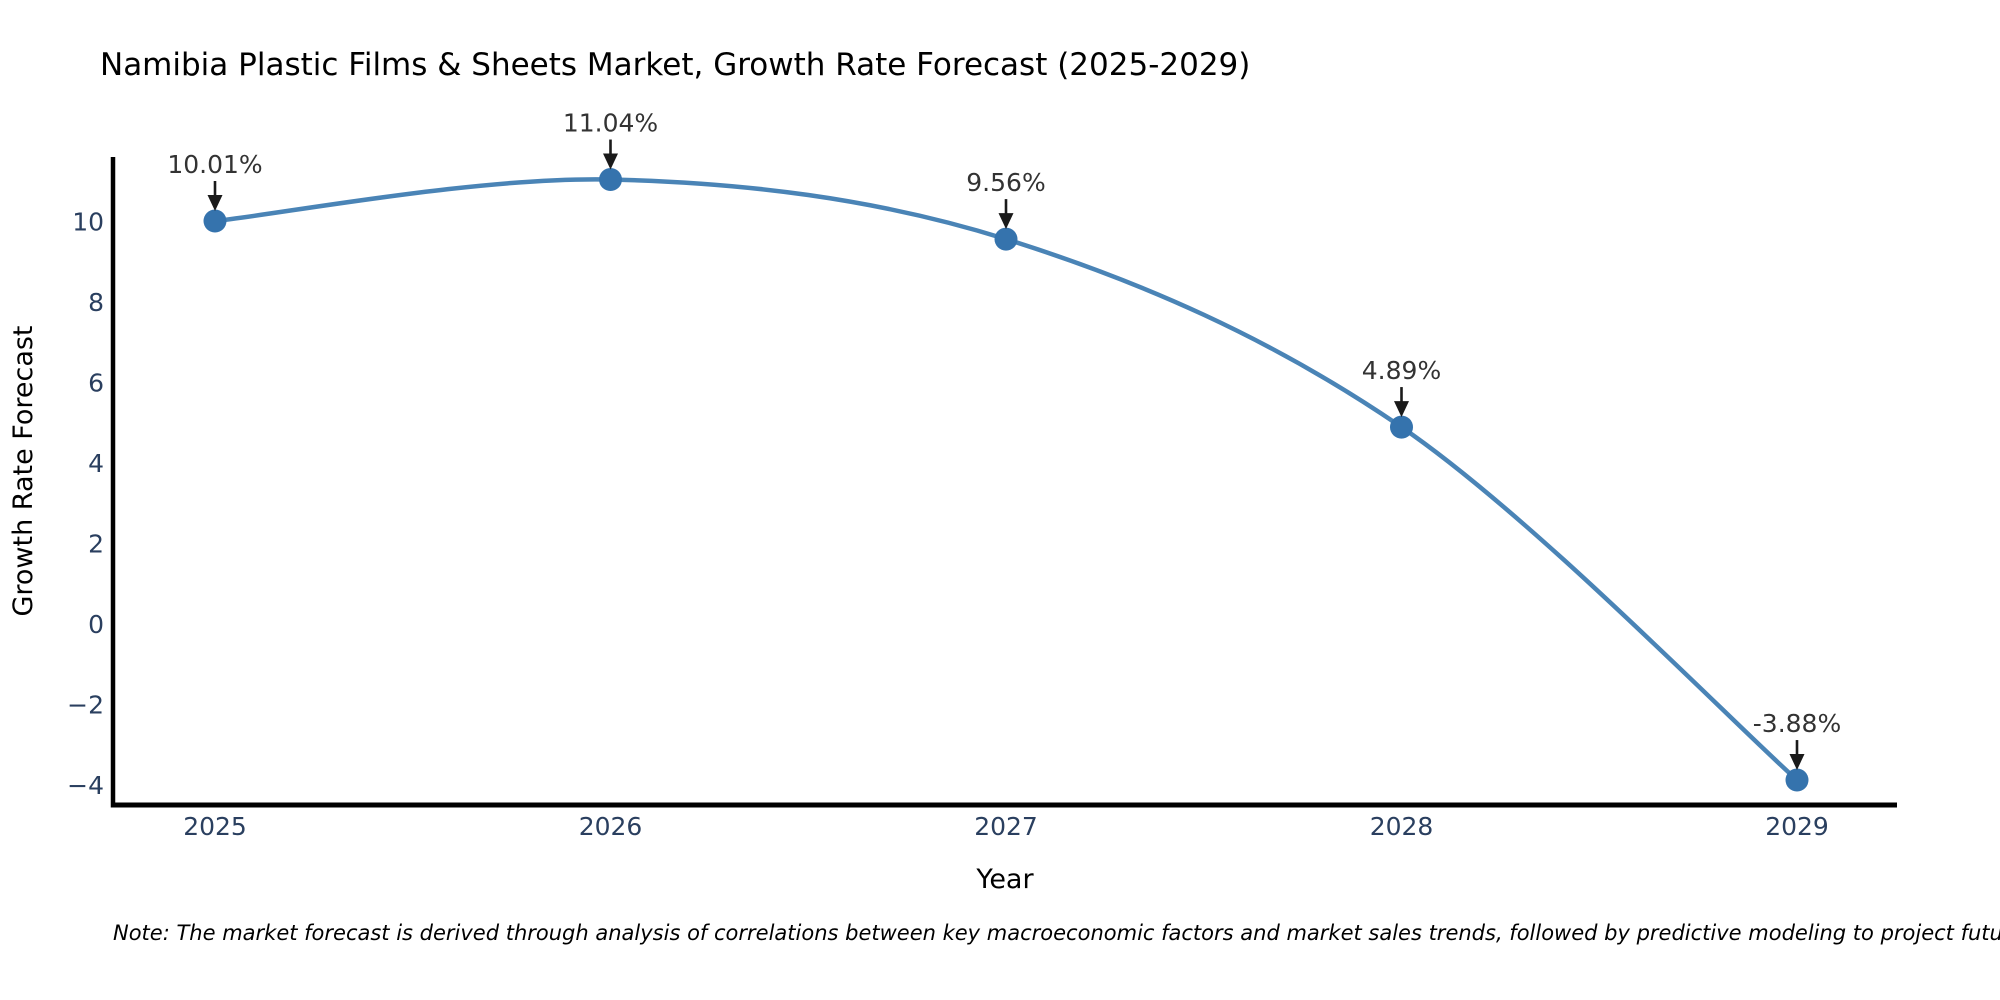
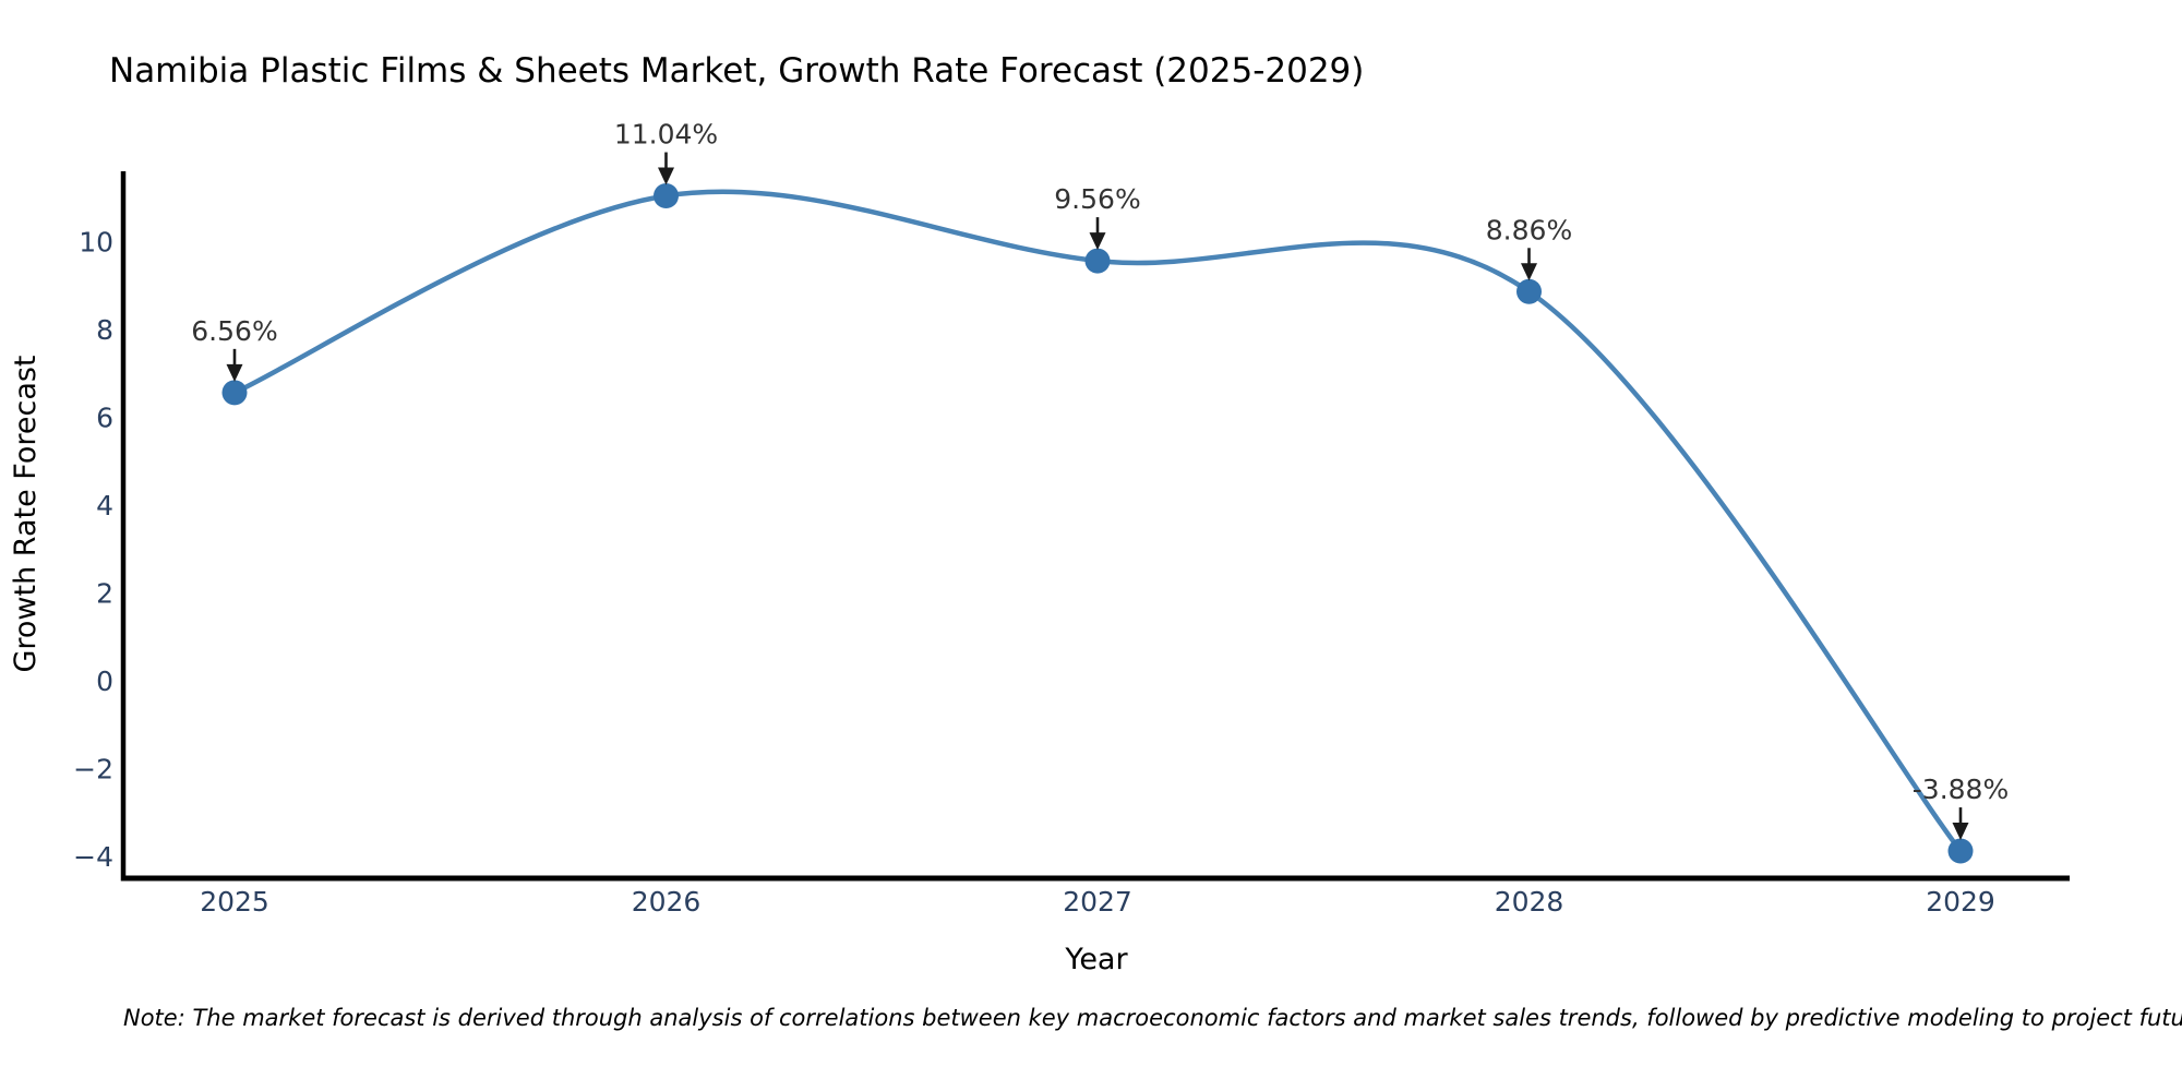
2025: 10.01% -> 6.56%
2028: 4.89% -> 8.86%
